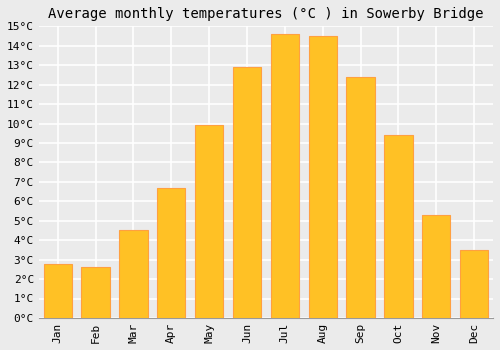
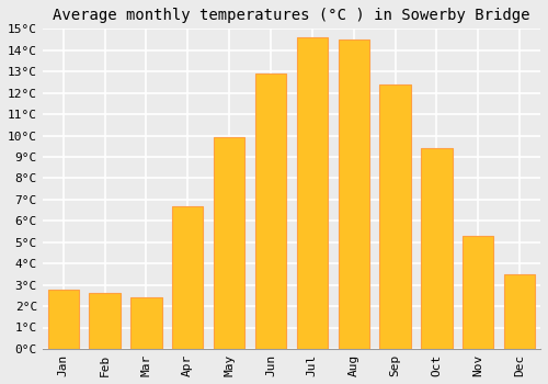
Mar: 4.5°C -> 2.4°C
